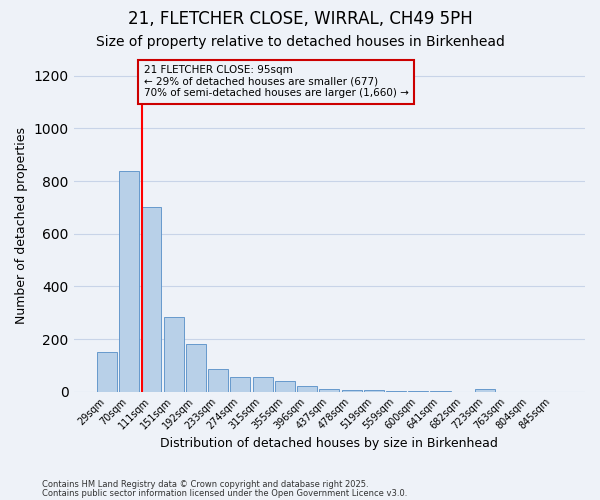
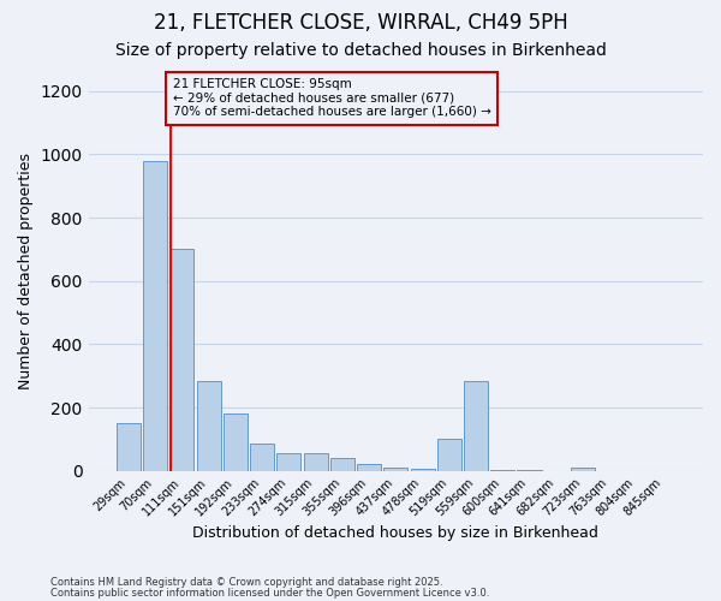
70sqm: 840 -> 980
519sqm: 5 -> 100
559sqm: 3 -> 285
